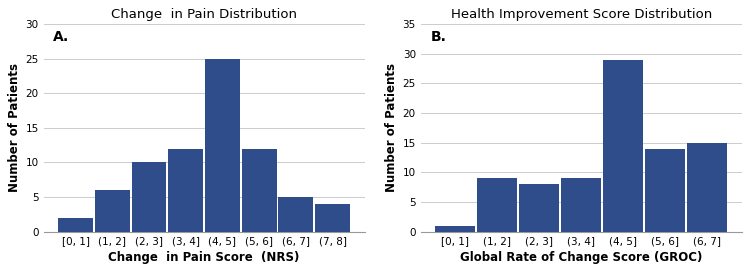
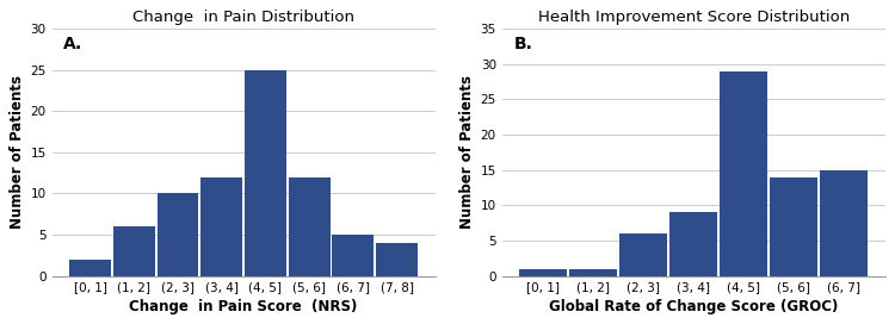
Health Improvement Score Distribution/(1, 2]: 9 -> 1
Health Improvement Score Distribution/(2, 3]: 8 -> 6
